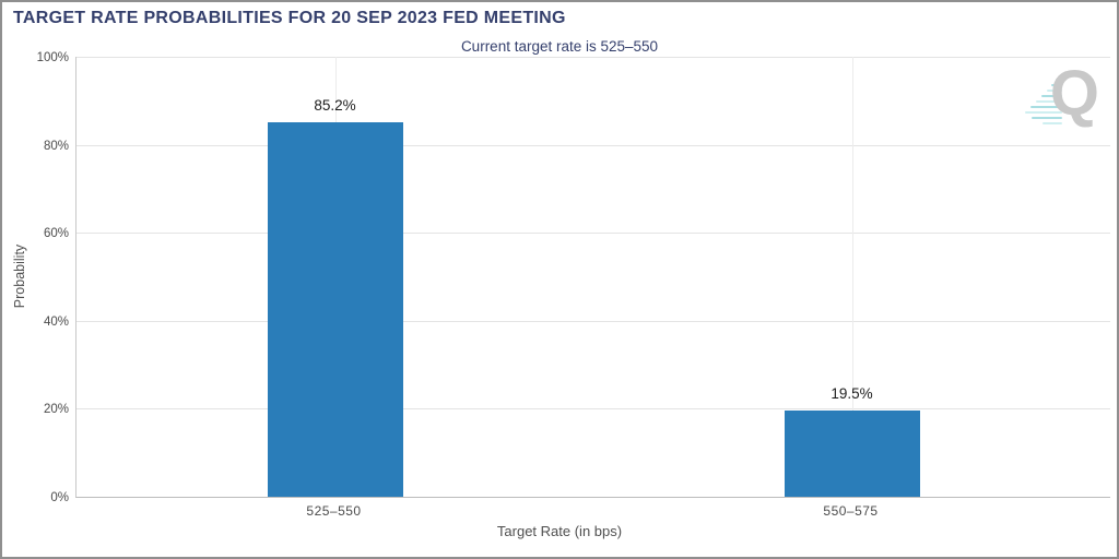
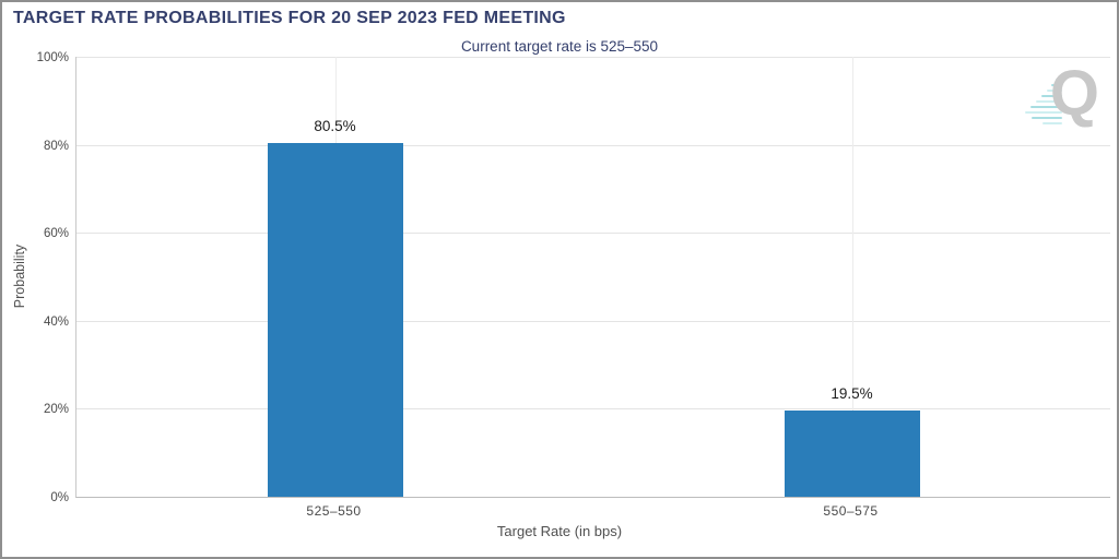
525–550: 85.2% -> 80.5%
